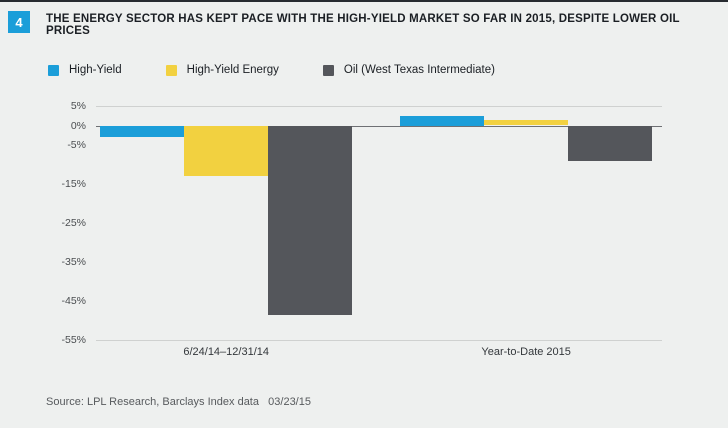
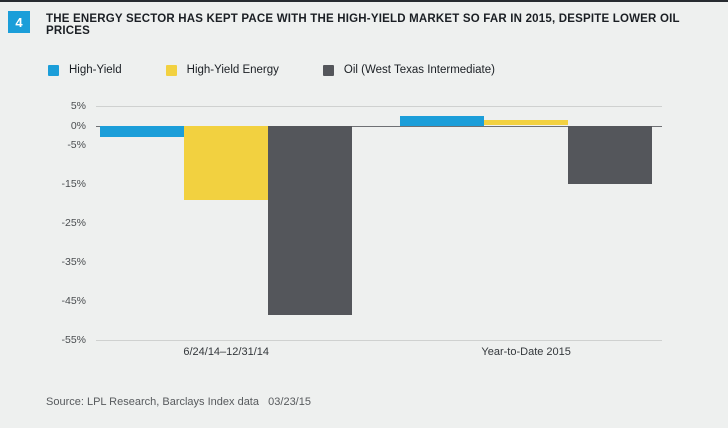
High-Yield Energy/6/24/14–12/31/14: -13% -> -19%
Oil (West Texas Intermediate)/Year-to-Date 2015: -9% -> -15%
